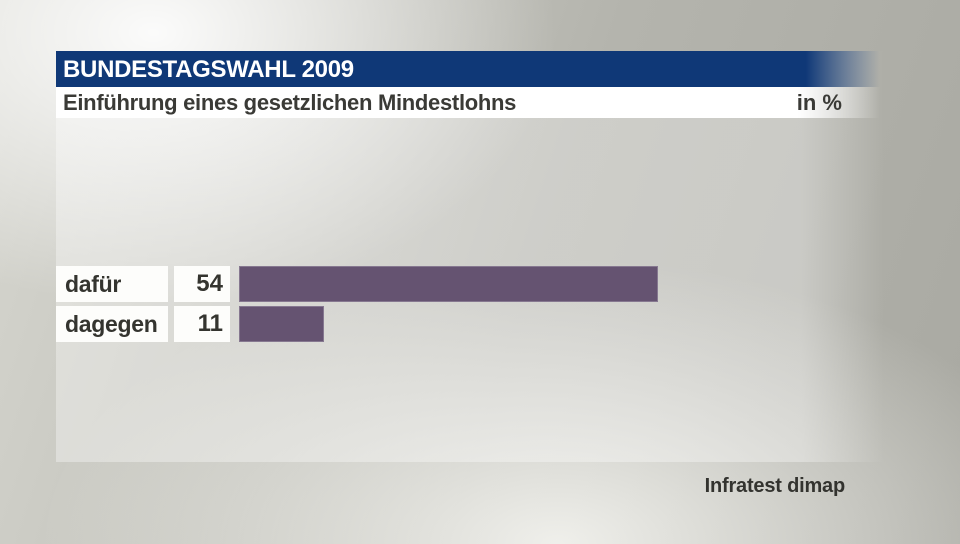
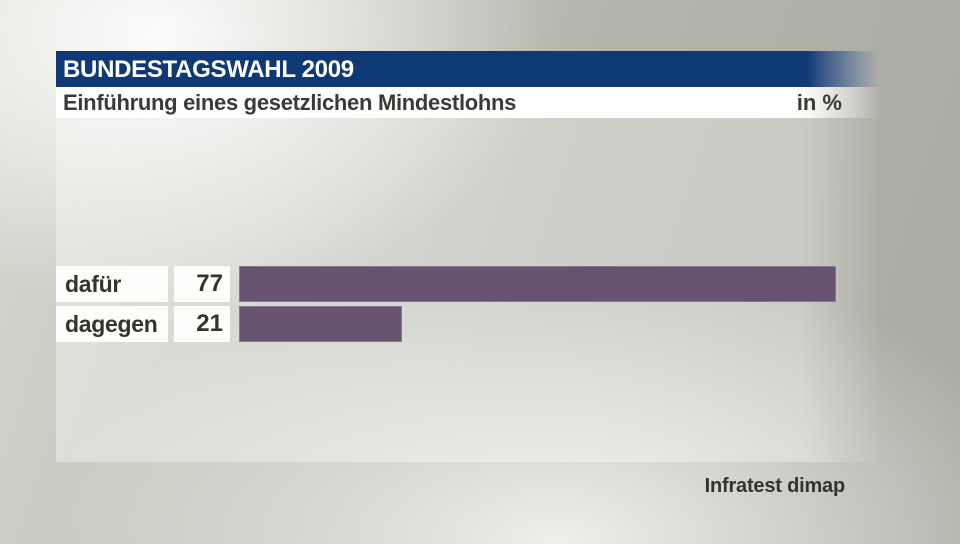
dafür: 54 -> 77
dagegen: 11 -> 21
